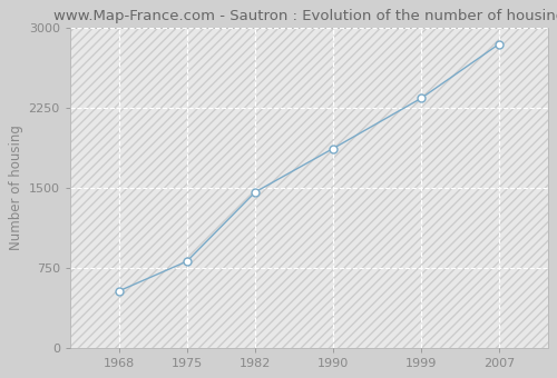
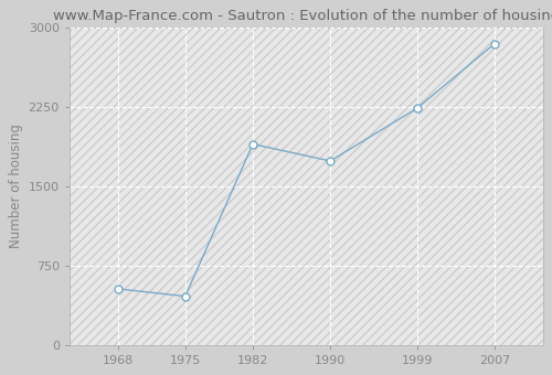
1975: 810 -> 460
1982: 1460 -> 1900
1990: 1870 -> 1740
1999: 2340 -> 2240
